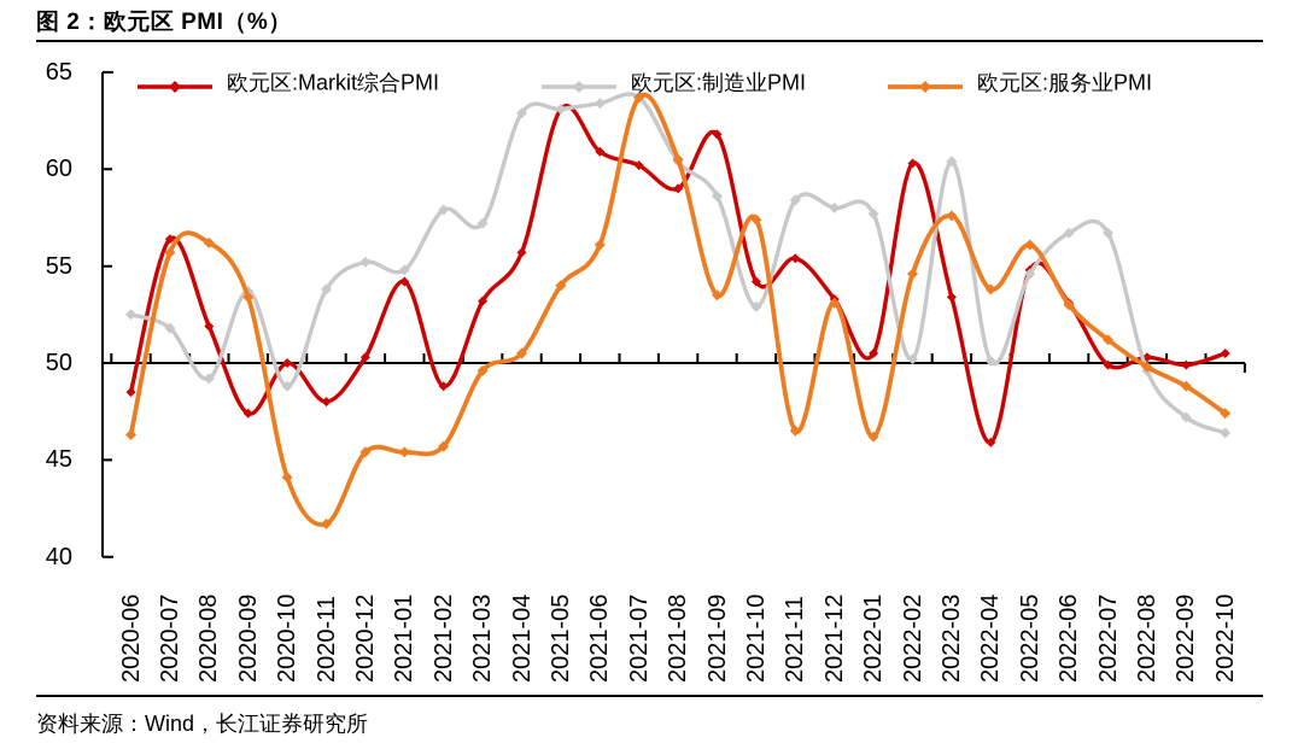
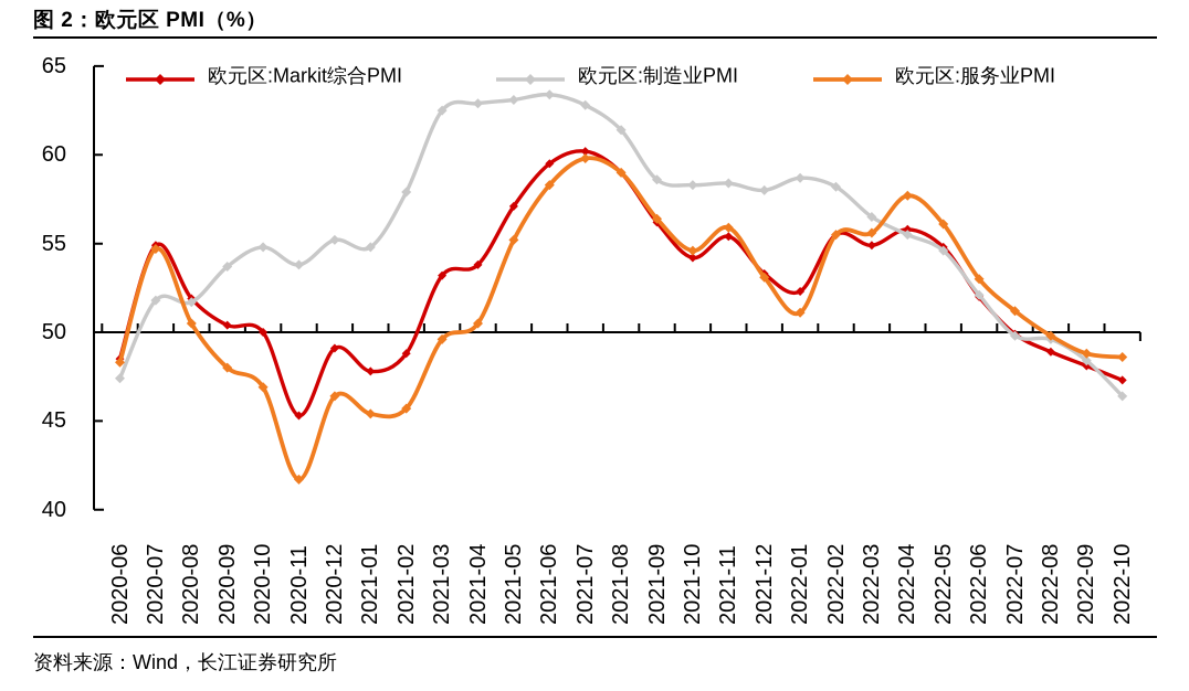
欧元区:制造业PMI/2020-06: 52.5 -> 47.4
欧元区:服务业PMI/2020-06: 46.3 -> 48.3
欧元区:Markit综合PMI/2020-07: 56.4 -> 54.9
欧元区:服务业PMI/2020-07: 55.7 -> 54.7
欧元区:制造业PMI/2020-08: 49.2 -> 51.7
欧元区:服务业PMI/2020-08: 56.2 -> 50.5
欧元区:Markit综合PMI/2020-09: 47.4 -> 50.4
欧元区:服务业PMI/2020-09: 53.4 -> 48.0
欧元区:制造业PMI/2020-10: 48.8 -> 54.8
欧元区:服务业PMI/2020-10: 44.1 -> 46.9
欧元区:Markit综合PMI/2020-11: 48.0 -> 45.3
欧元区:Markit综合PMI/2020-12: 50.3 -> 49.1
欧元区:服务业PMI/2020-12: 45.4 -> 46.4
欧元区:Markit综合PMI/2021-01: 54.2 -> 47.8
欧元区:制造业PMI/2021-03: 57.2 -> 62.5
欧元区:Markit综合PMI/2021-04: 55.7 -> 53.8
欧元区:Markit综合PMI/2021-05: 63.1 -> 57.1
欧元区:服务业PMI/2021-05: 54.0 -> 55.2
欧元区:Markit综合PMI/2021-06: 60.9 -> 59.5
欧元区:服务业PMI/2021-06: 56.1 -> 58.3
欧元区:制造业PMI/2021-07: 63.7 -> 62.8
欧元区:服务业PMI/2021-07: 63.7 -> 59.8
欧元区:制造业PMI/2021-08: 60.4 -> 61.4
欧元区:服务业PMI/2021-08: 60.5 -> 59.0
欧元区:Markit综合PMI/2021-09: 61.8 -> 56.2
欧元区:服务业PMI/2021-09: 53.5 -> 56.4
欧元区:制造业PMI/2021-10: 52.9 -> 58.3
欧元区:服务业PMI/2021-10: 57.4 -> 54.6
欧元区:服务业PMI/2021-11: 46.5 -> 55.9
欧元区:Markit综合PMI/2022-01: 50.5 -> 52.3
欧元区:制造业PMI/2022-01: 57.7 -> 58.7
欧元区:服务业PMI/2022-01: 46.2 -> 51.1
欧元区:Markit综合PMI/2022-02: 60.3 -> 55.5
欧元区:制造业PMI/2022-02: 50.2 -> 58.2
欧元区:服务业PMI/2022-02: 54.6 -> 55.5
欧元区:Markit综合PMI/2022-03: 53.4 -> 54.9
欧元区:制造业PMI/2022-03: 60.4 -> 56.5
欧元区:服务业PMI/2022-03: 57.6 -> 55.6
欧元区:Markit综合PMI/2022-04: 45.9 -> 55.8
欧元区:制造业PMI/2022-04: 50.1 -> 55.5
欧元区:服务业PMI/2022-04: 53.8 -> 57.7
欧元区:Markit综合PMI/2022-06: 53.1 -> 52.0
欧元区:制造业PMI/2022-06: 56.7 -> 52.1
欧元区:制造业PMI/2022-07: 56.7 -> 49.8
欧元区:Markit综合PMI/2022-08: 50.3 -> 48.9
欧元区:Markit综合PMI/2022-09: 49.9 -> 48.1
欧元区:制造业PMI/2022-09: 47.2 -> 48.4
欧元区:Markit综合PMI/2022-10: 50.5 -> 47.3
欧元区:服务业PMI/2022-10: 47.4 -> 48.6
